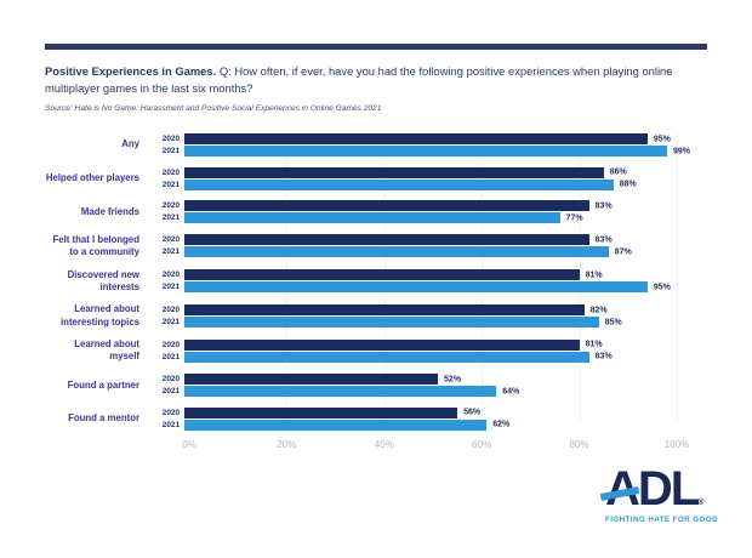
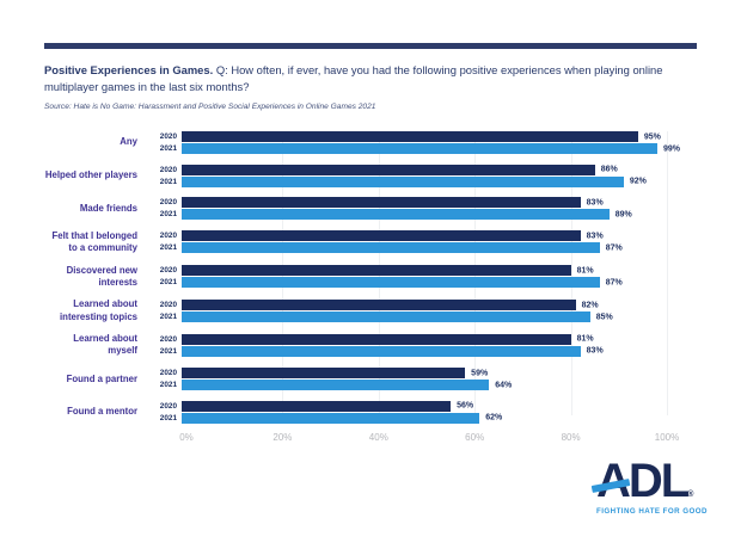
2021/Helped other players: 88% -> 92%
2021/Made friends: 77% -> 89%
2021/Discovered new interests: 95% -> 87%
2020/Found a partner: 52% -> 59%
